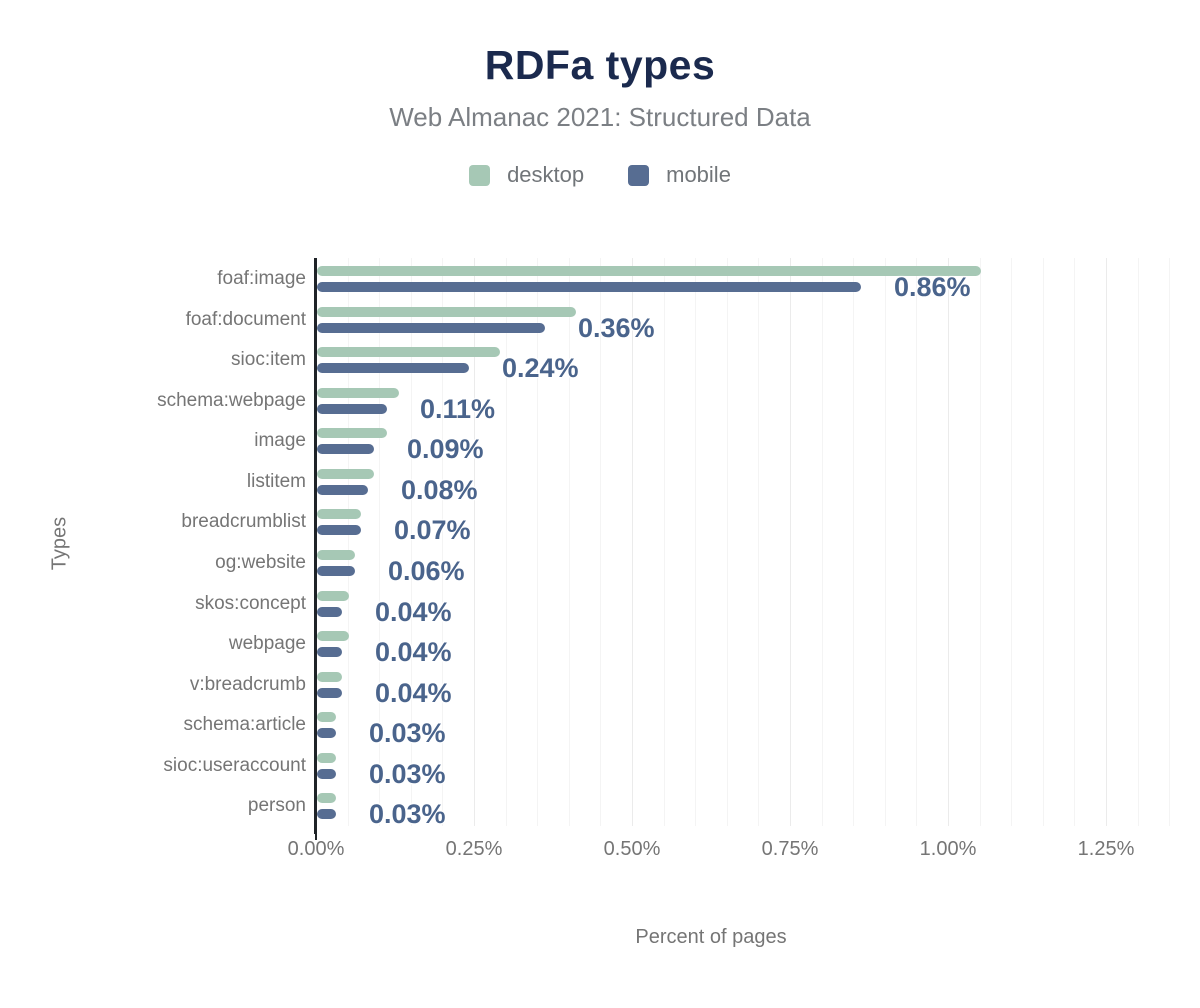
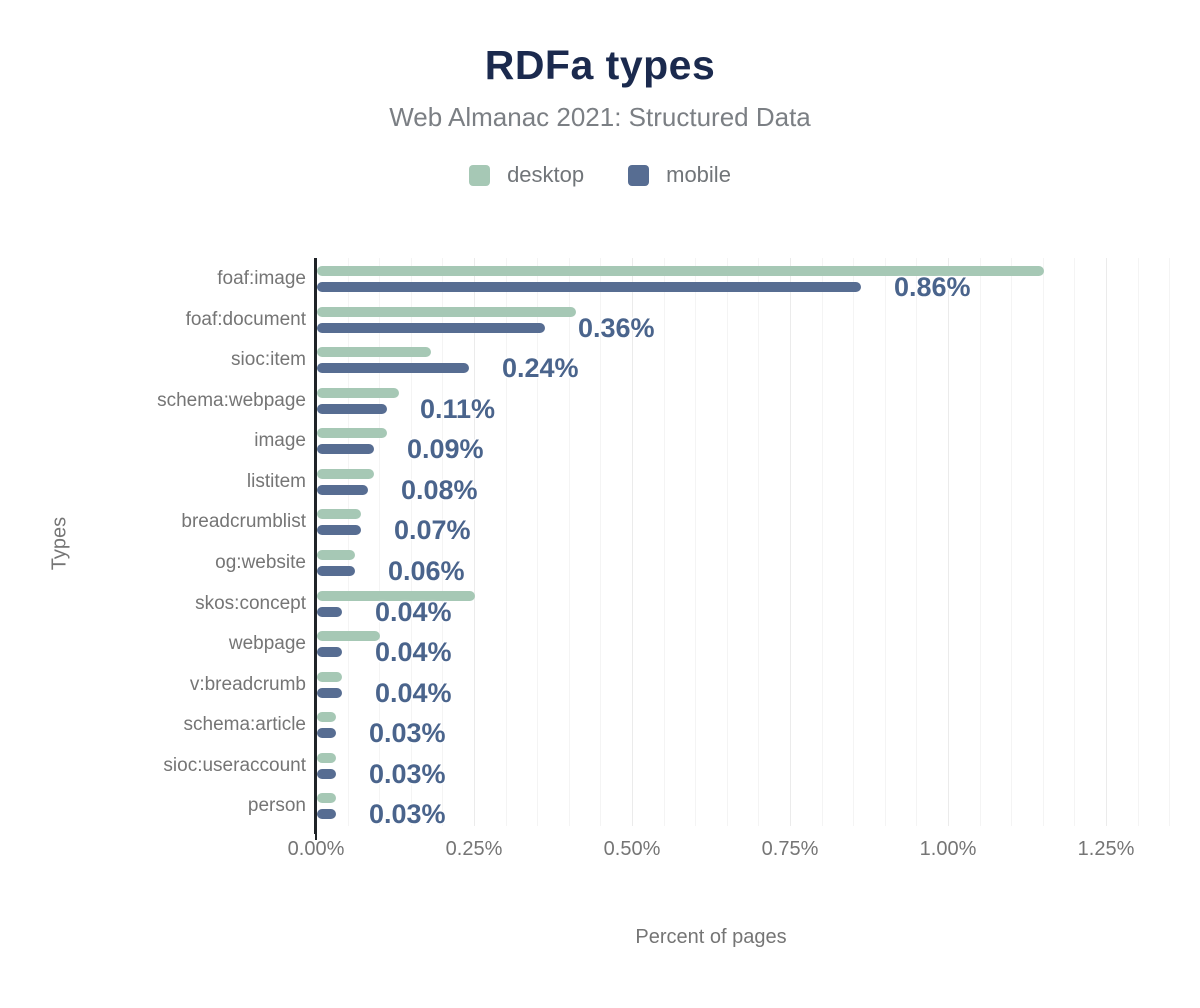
desktop/foaf:image: 1.05% -> 1.15%
desktop/sioc:item: 0.29% -> 0.18%
desktop/skos:concept: 0.05% -> 0.25%
desktop/webpage: 0.05% -> 0.10%
